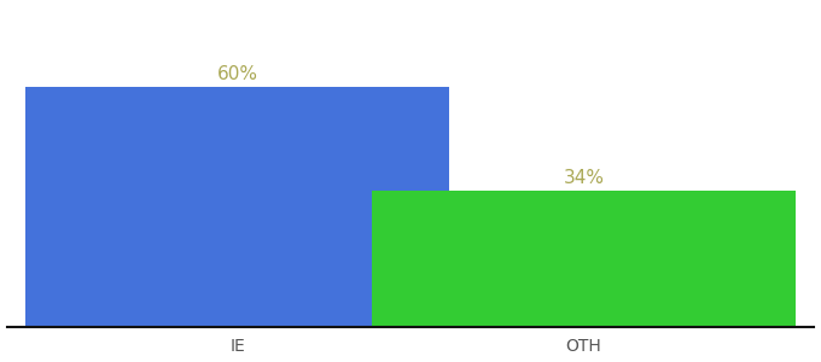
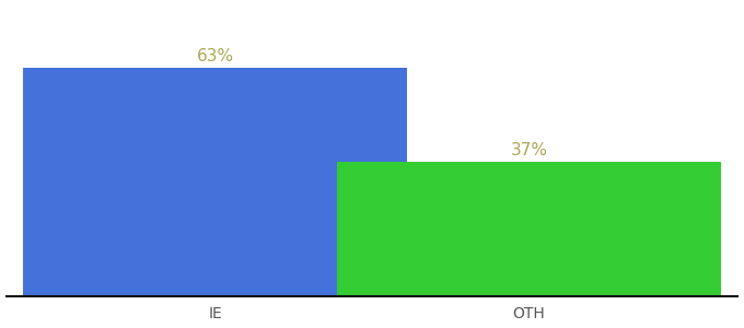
IE: 60% -> 63%
OTH: 34% -> 37%
